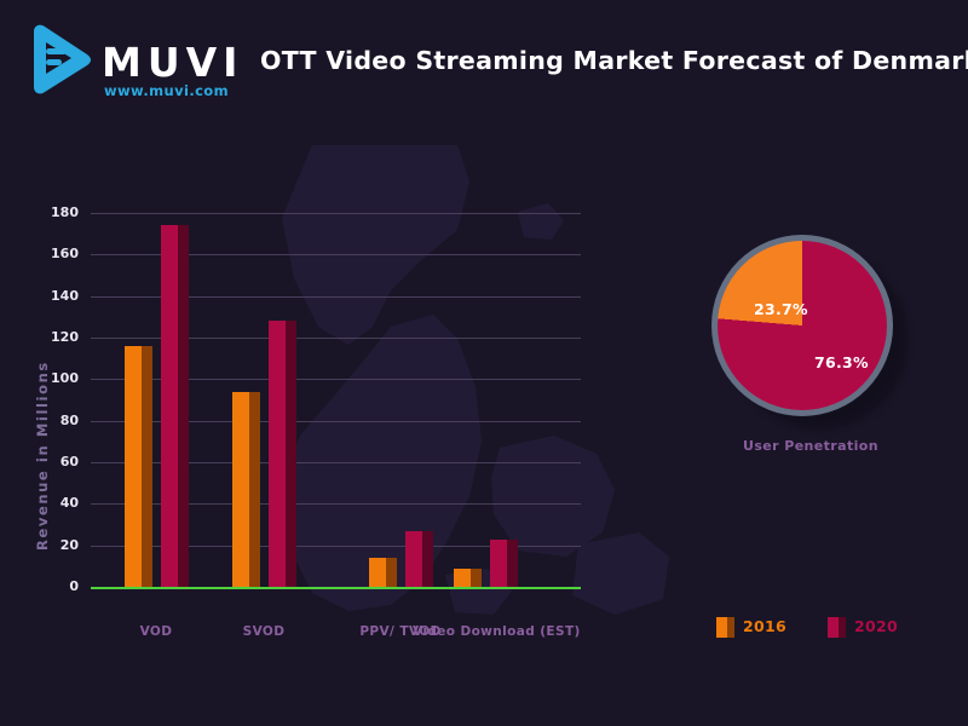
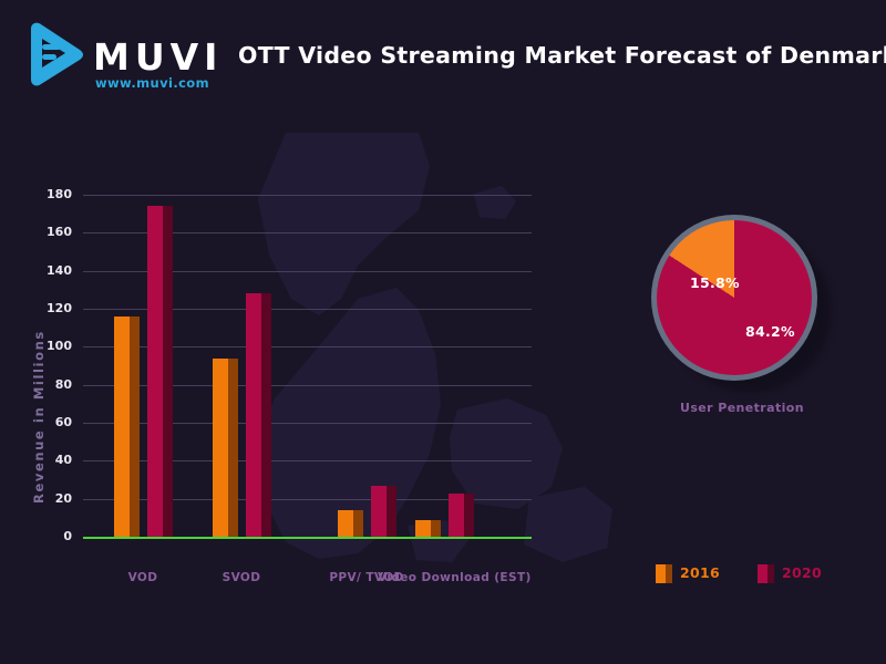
User Penetration/2016: 23.7% -> 15.8%
User Penetration/2020: 76.3% -> 84.2%
